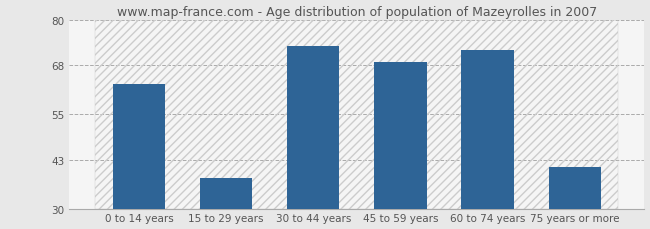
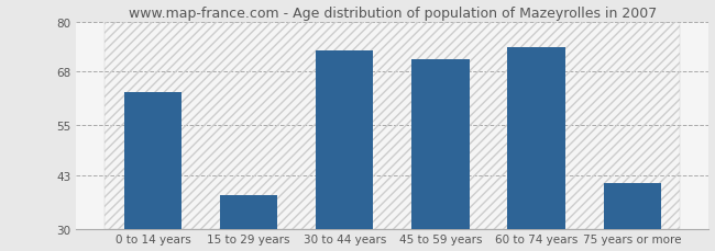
45 to 59 years: 69 -> 71
60 to 74 years: 72 -> 74
